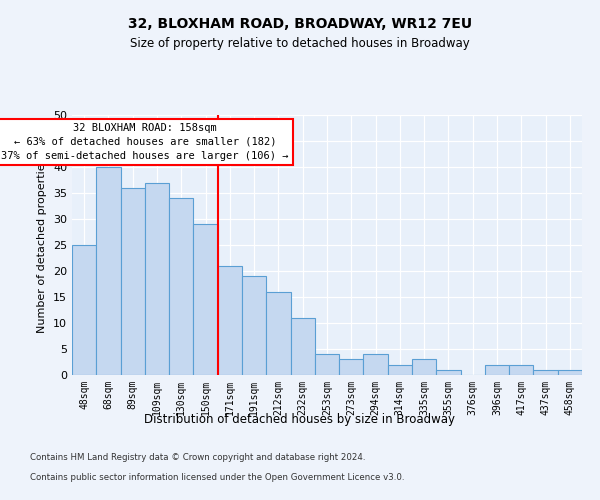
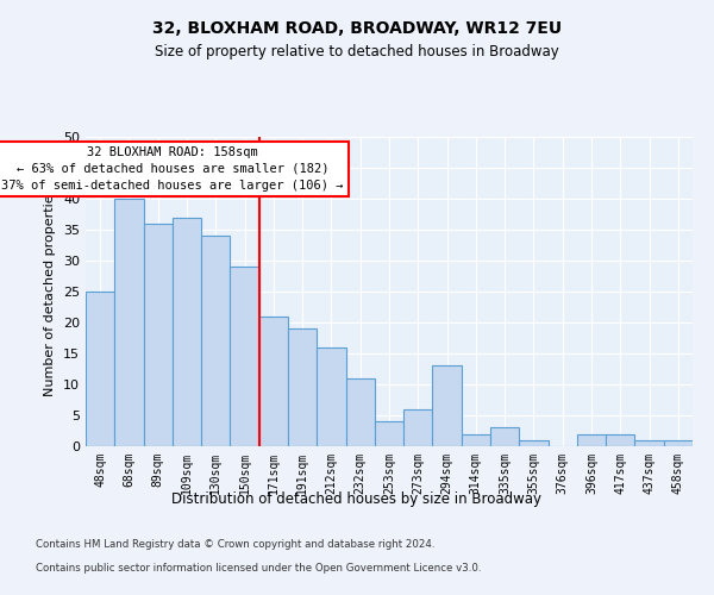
273sqm: 3 -> 6
294sqm: 4 -> 13
